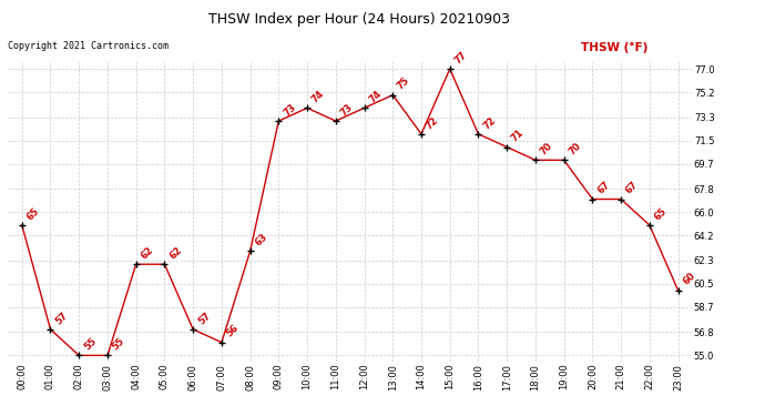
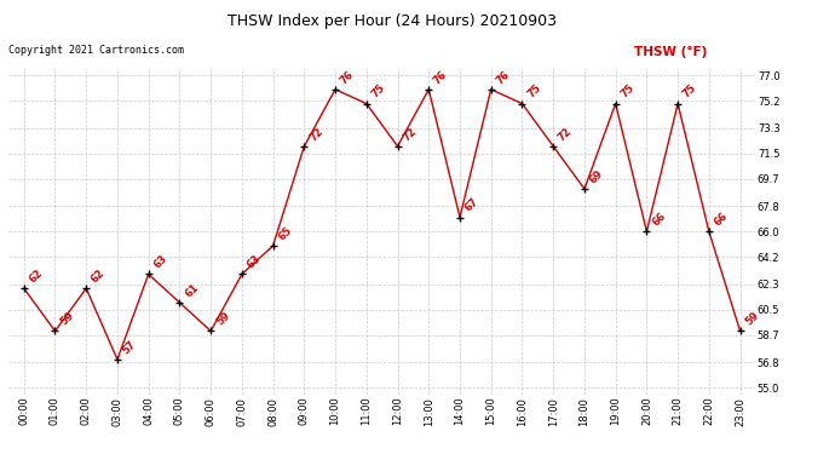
00:00: 65 -> 62
01:00: 57 -> 59
02:00: 55 -> 62
03:00: 55 -> 57
04:00: 62 -> 63
05:00: 62 -> 61
06:00: 57 -> 59
07:00: 56 -> 63
08:00: 63 -> 65
09:00: 73 -> 72
10:00: 74 -> 76
11:00: 73 -> 75
12:00: 74 -> 72
13:00: 75 -> 76
14:00: 72 -> 67
15:00: 77 -> 76
16:00: 72 -> 75
17:00: 71 -> 72
18:00: 70 -> 69
19:00: 70 -> 75
20:00: 67 -> 66
21:00: 67 -> 75
22:00: 65 -> 66
23:00: 60 -> 59
